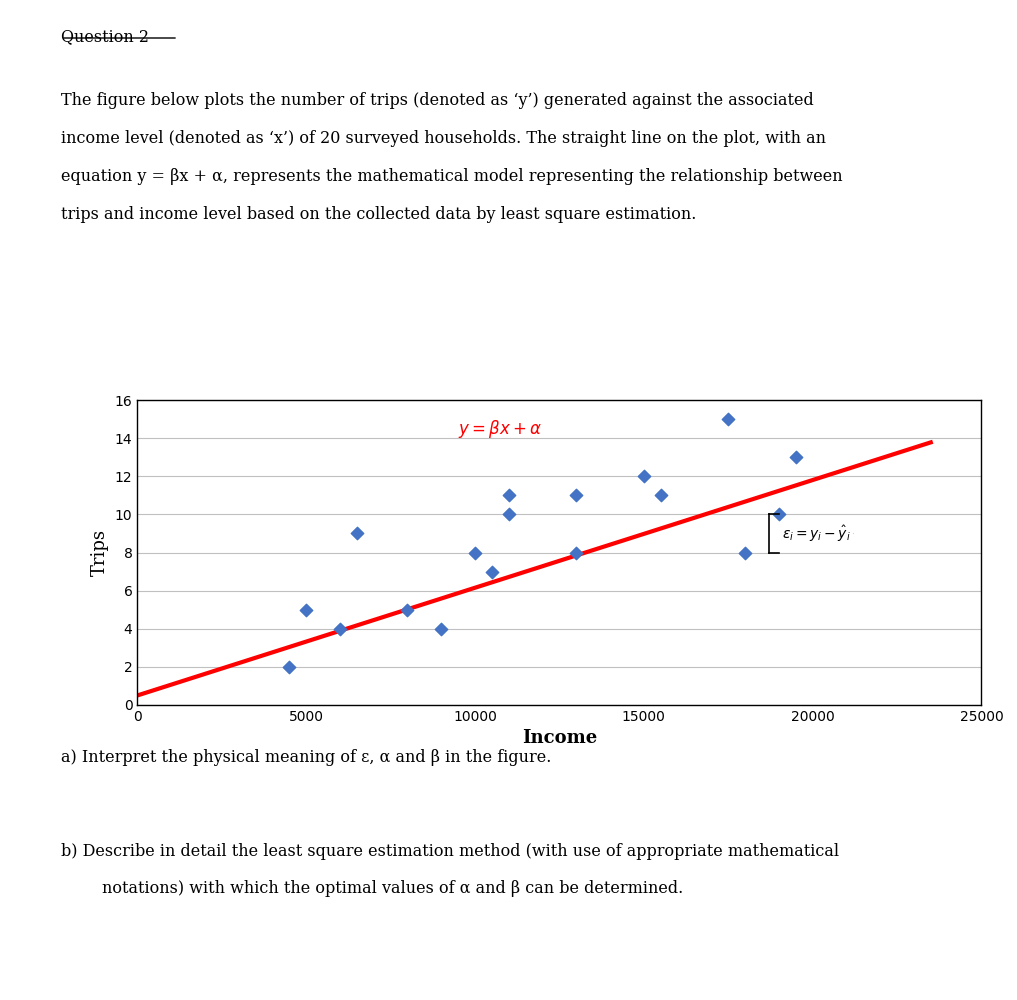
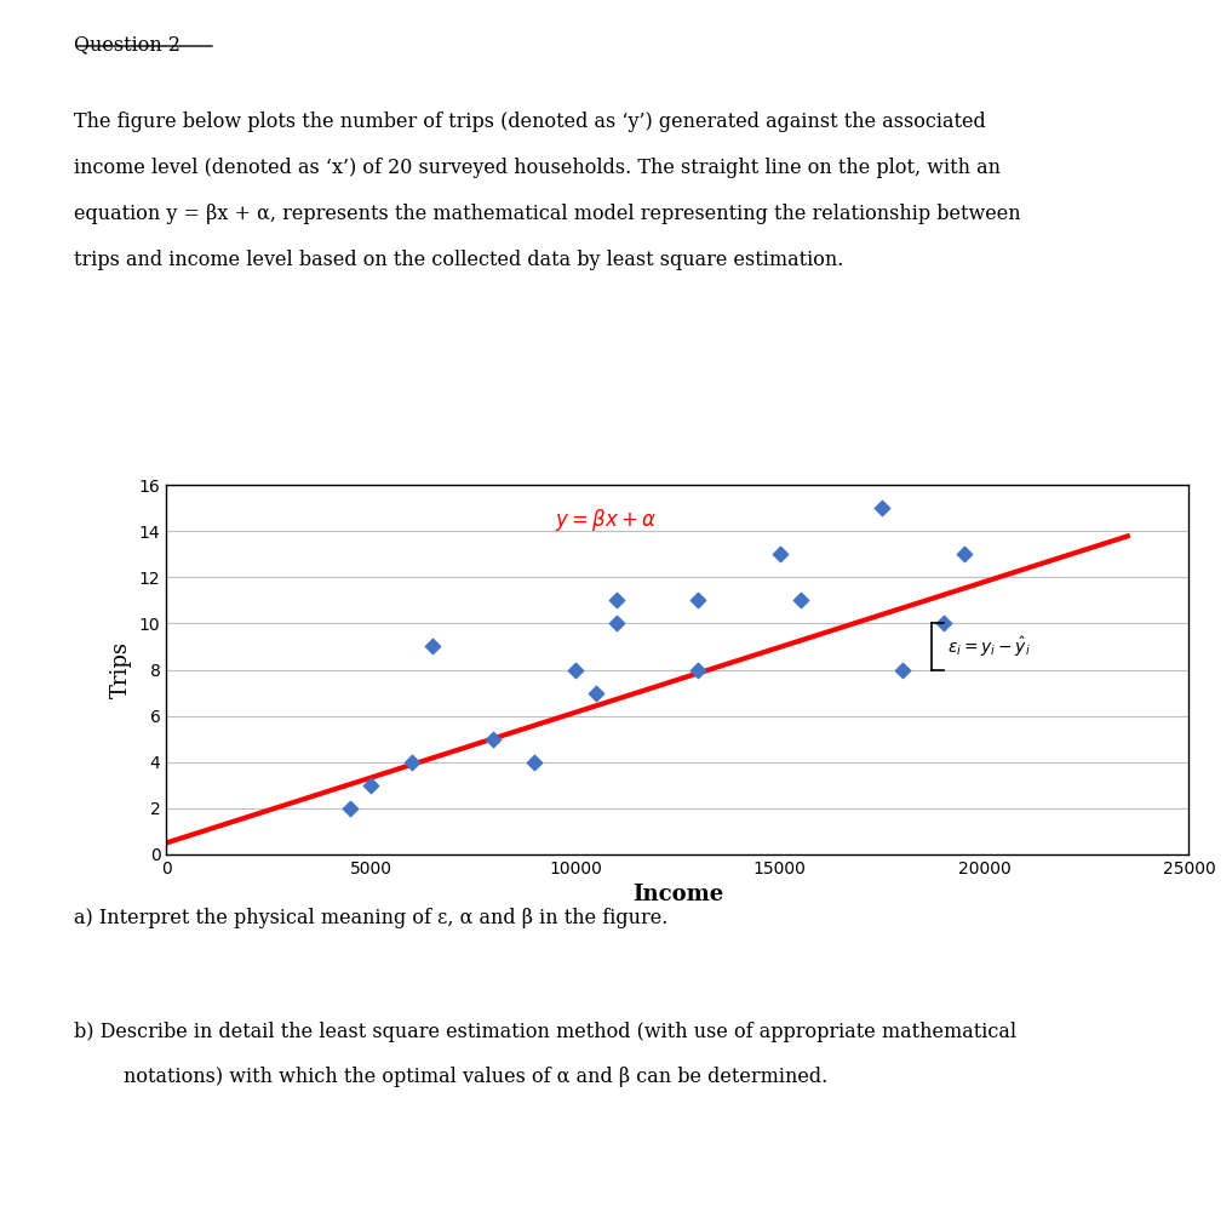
5000: 5 -> 3
15000: 12 -> 13
